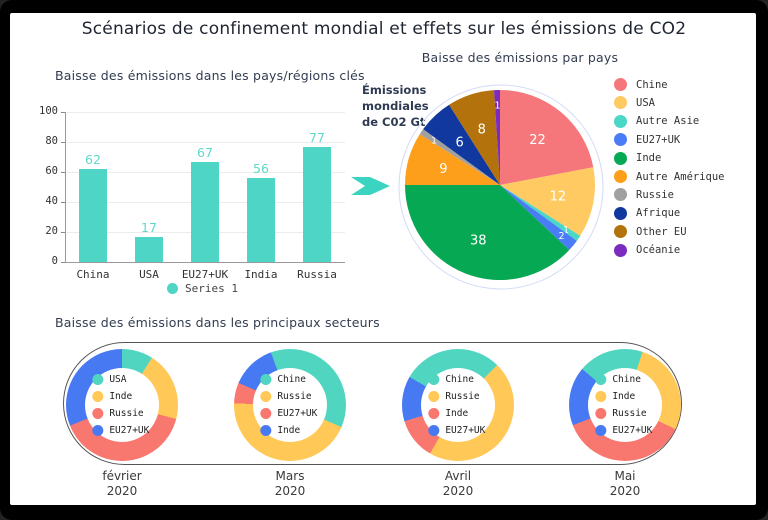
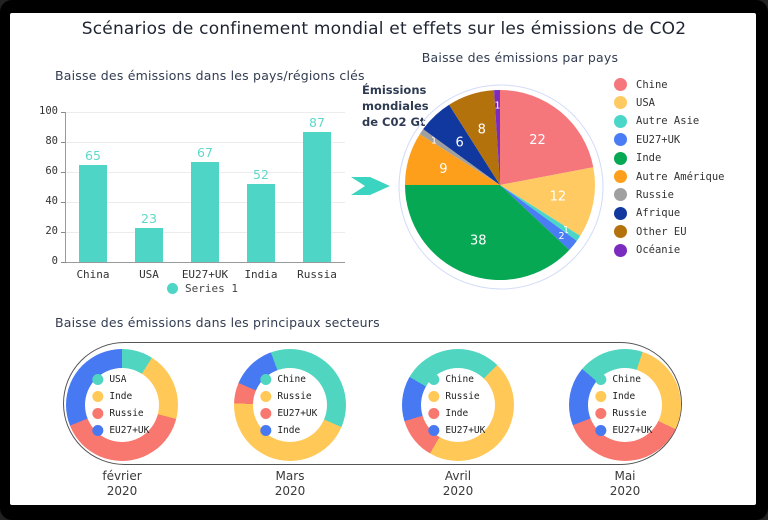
Baisse des émissions dans les pays/régions clés/China: 62 -> 65
Baisse des émissions dans les pays/régions clés/USA: 17 -> 23
Baisse des émissions dans les pays/régions clés/India: 56 -> 52
Baisse des émissions dans les pays/régions clés/Russia: 77 -> 87
